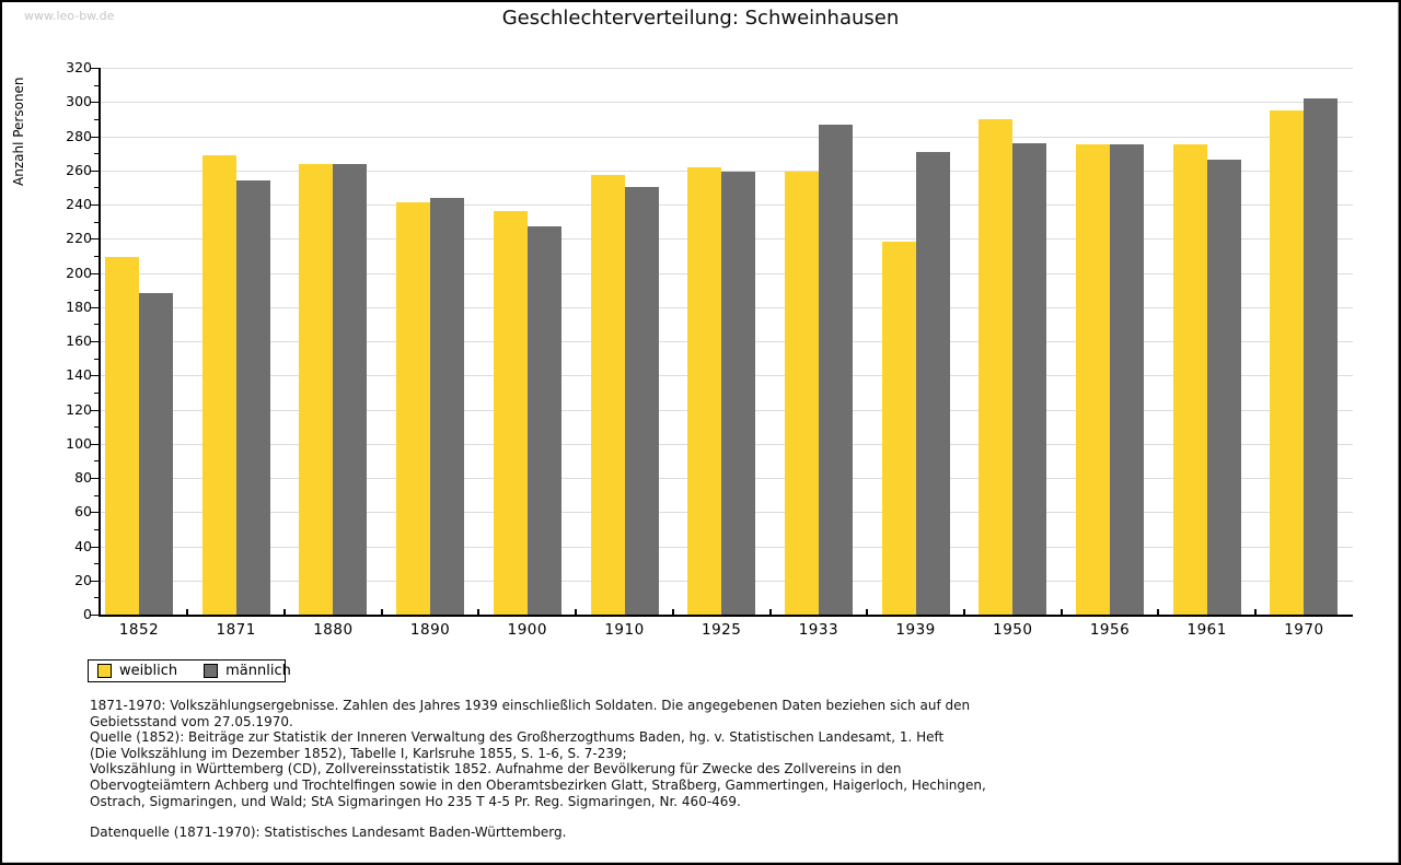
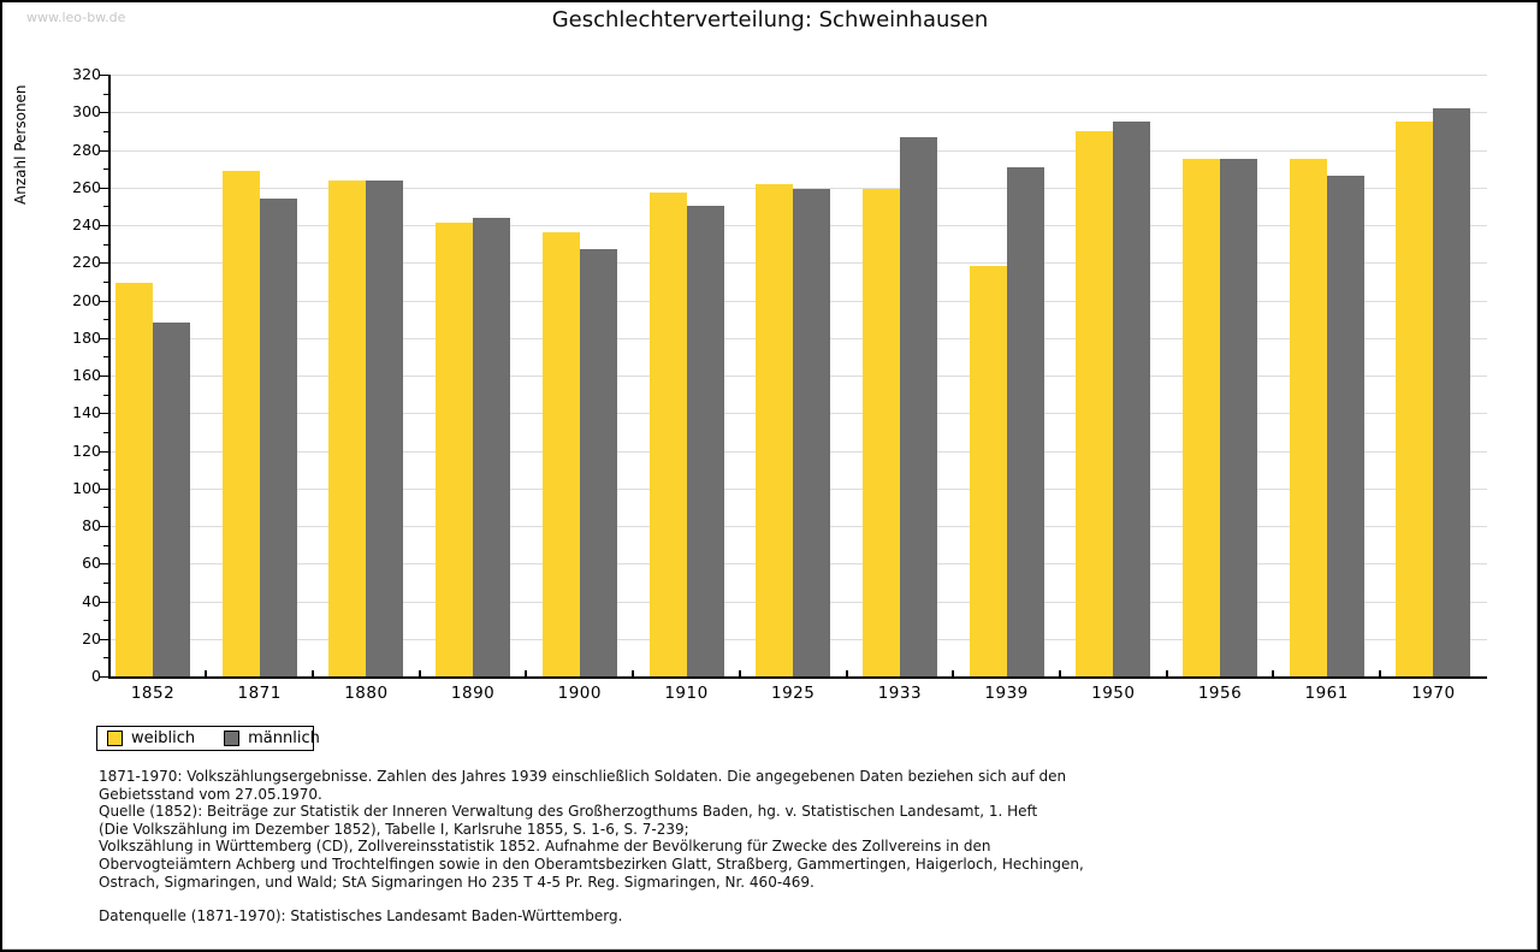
männlich/1950: 276 -> 295
